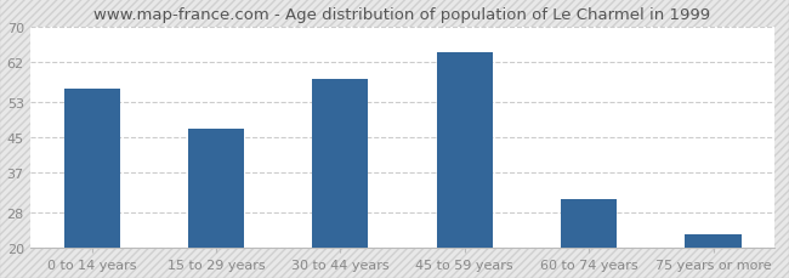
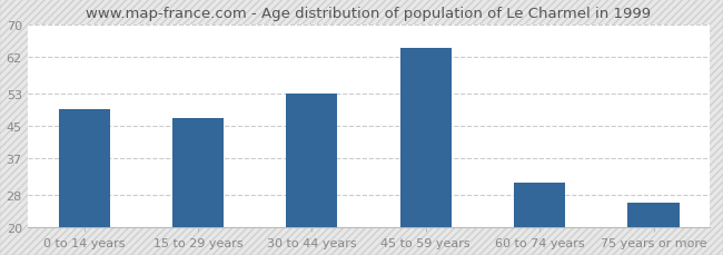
0 to 14 years: 56 -> 49
30 to 44 years: 58 -> 53
75 years or more: 23 -> 26
